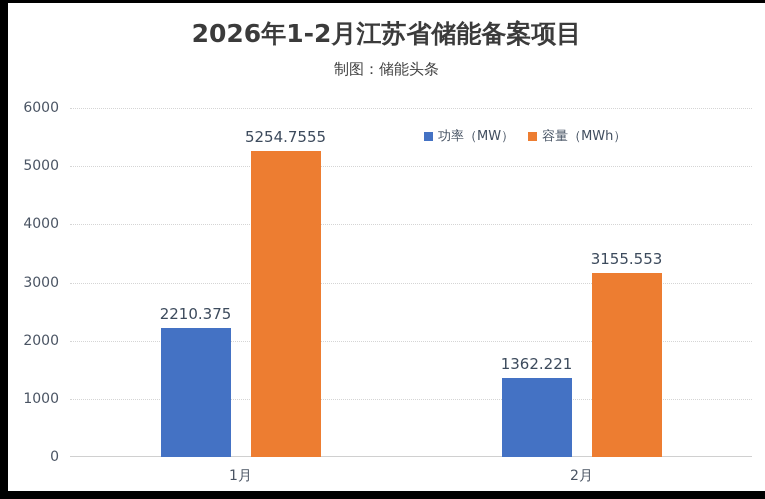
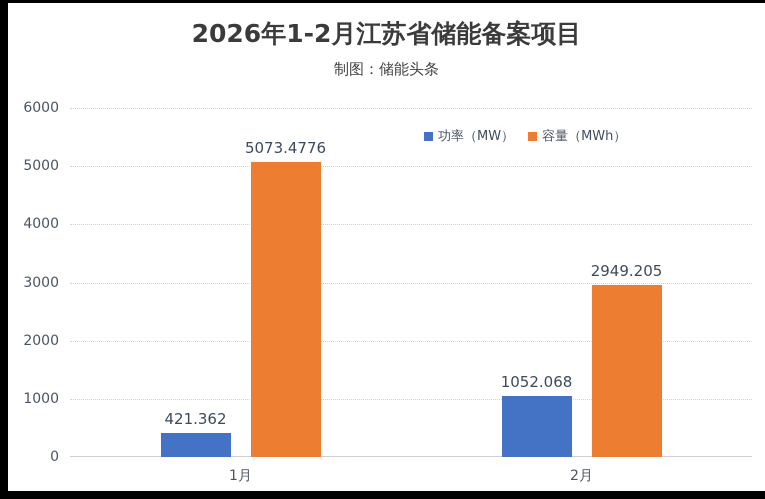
功率（MW）/1月: 2210.375 -> 421.362
容量（MWh）/1月: 5254.7555 -> 5073.4776
功率（MW）/2月: 1362.221 -> 1052.068
容量（MWh）/2月: 3155.553 -> 2949.205
